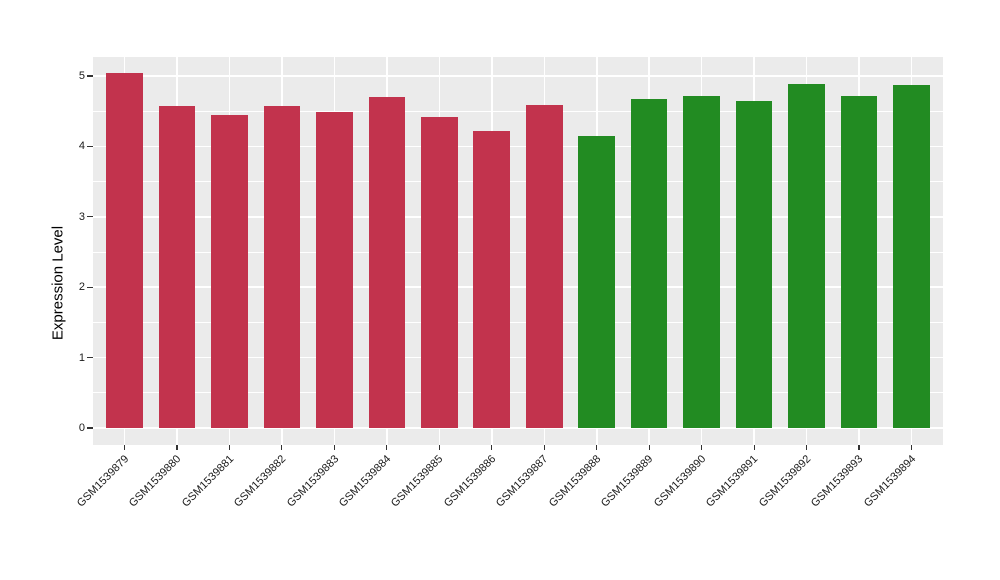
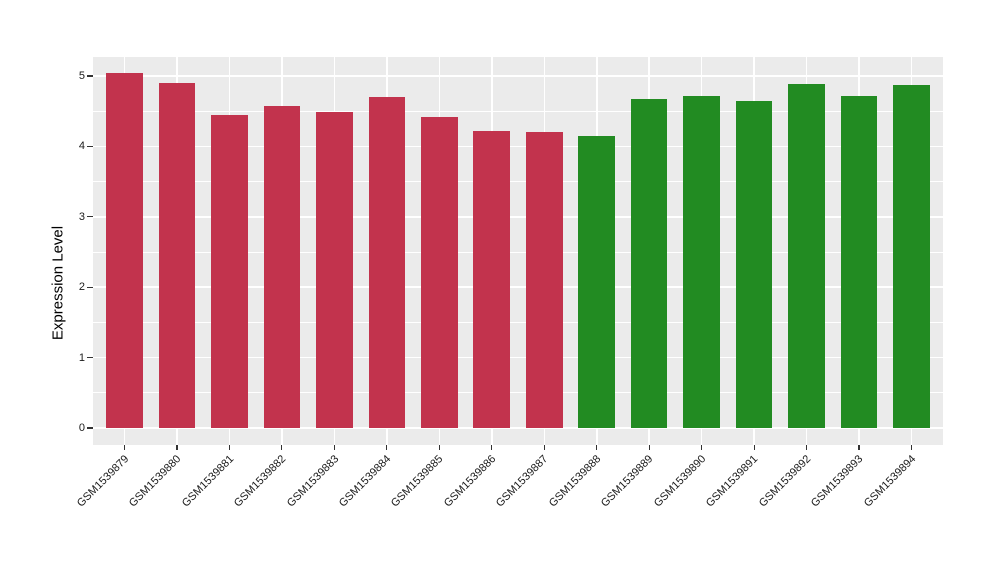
GSM1539880: 4.6 -> 4.9
GSM1539887: 4.6 -> 4.2
